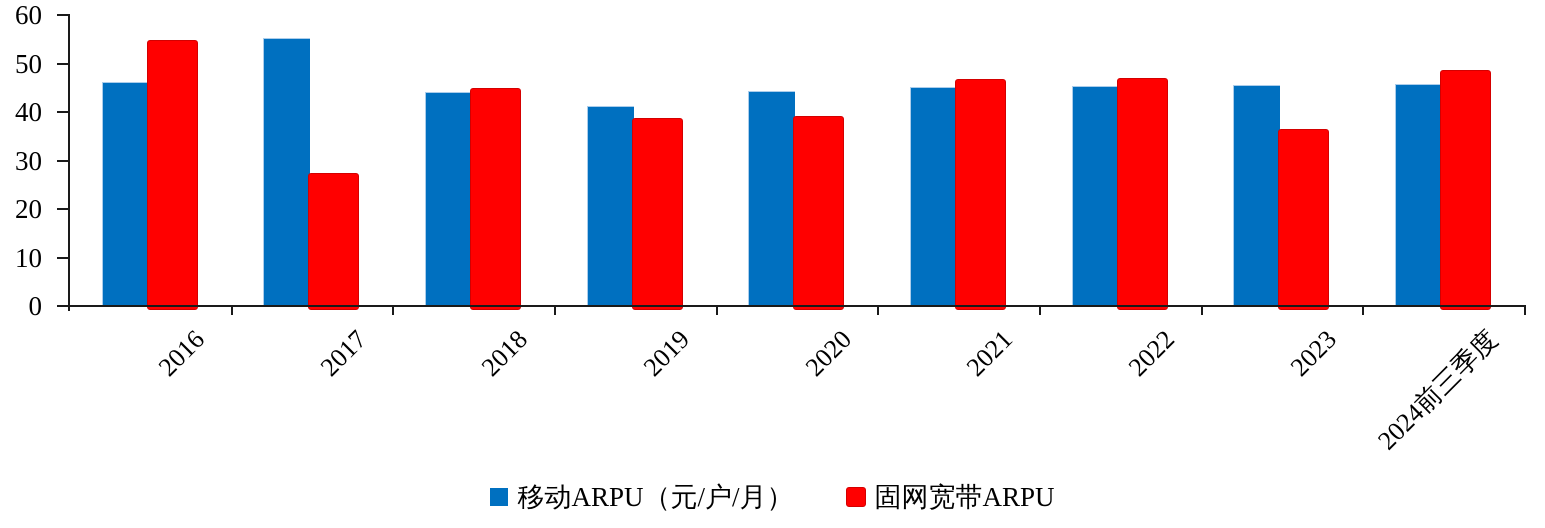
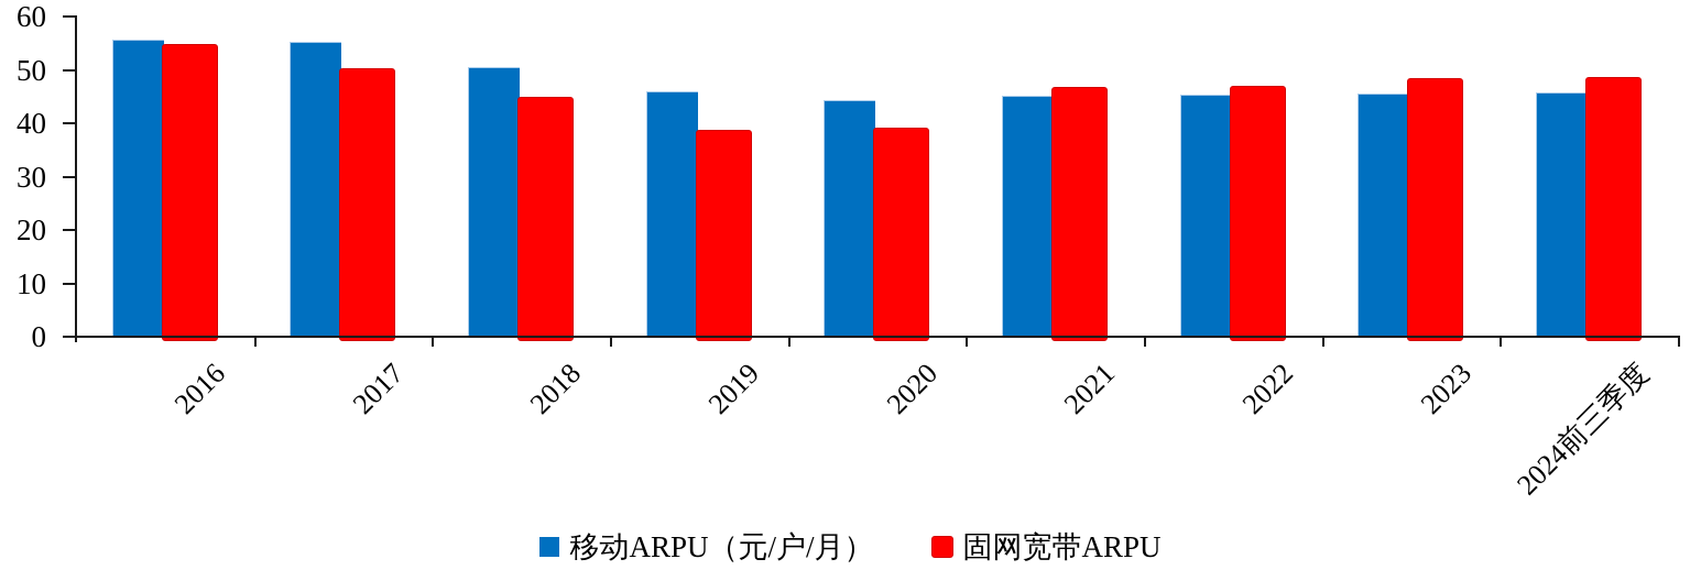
移动ARPU（元/户/月）/2016: 46 -> 56
固网宽带ARPU/2017: 27 -> 50
移动ARPU（元/户/月）/2018: 44 -> 50
移动ARPU（元/户/月）/2019: 41 -> 46
固网宽带ARPU/2023: 36 -> 48
